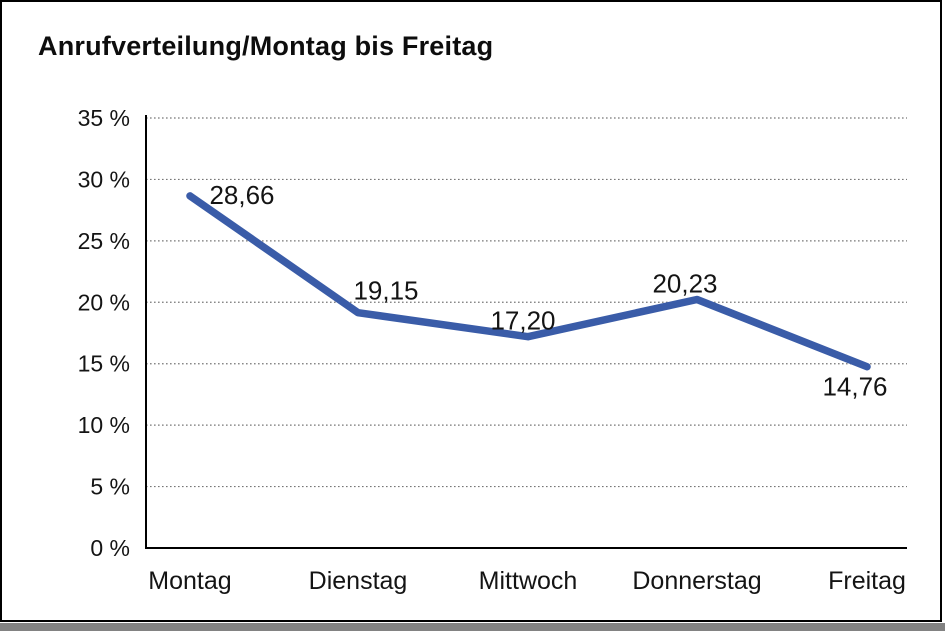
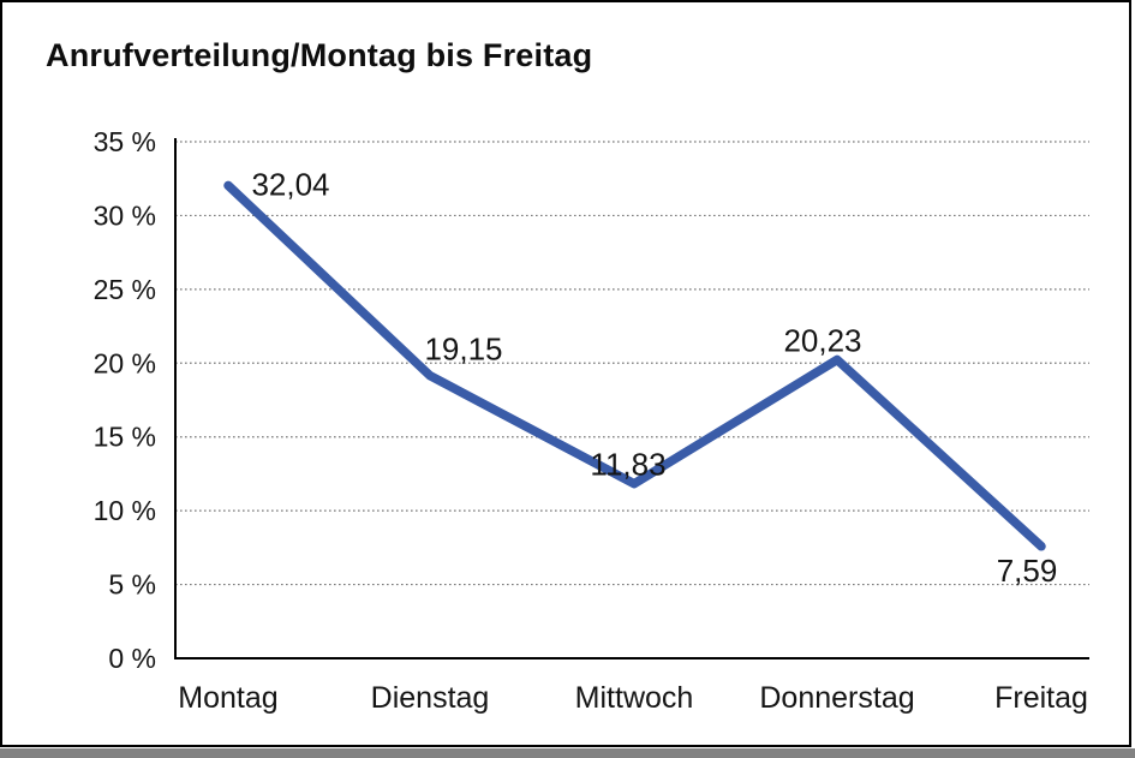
Montag: 28,66 -> 32,04
Mittwoch: 17,20 -> 11,83
Freitag: 14,76 -> 7,59
